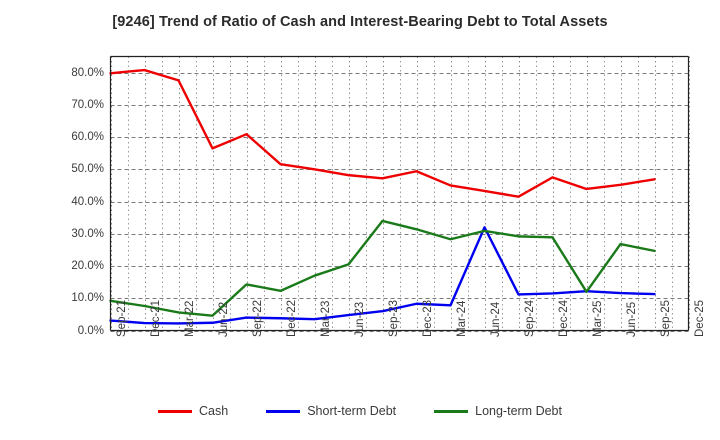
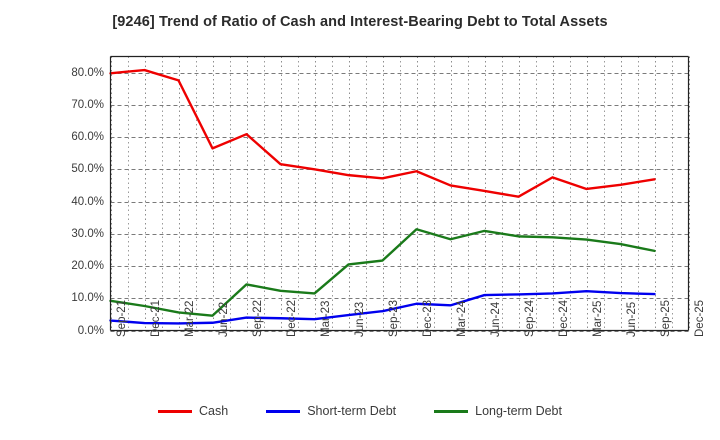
Long-term Debt/Mar-23: 17% -> 12%
Long-term Debt/Sep-23: 34% -> 22%
Short-term Debt/Jun-24: 32% -> 11%
Long-term Debt/Mar-25: 12% -> 28%
